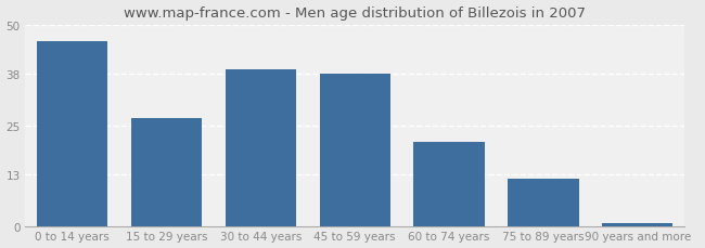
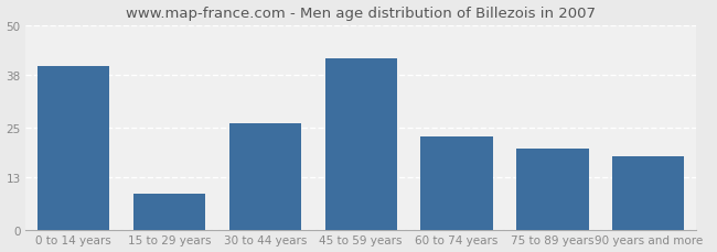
0 to 14 years: 46 -> 40
15 to 29 years: 27 -> 9
30 to 44 years: 39 -> 26
45 to 59 years: 38 -> 42
60 to 74 years: 21 -> 23
75 to 89 years: 12 -> 20
90 years and more: 1 -> 18
